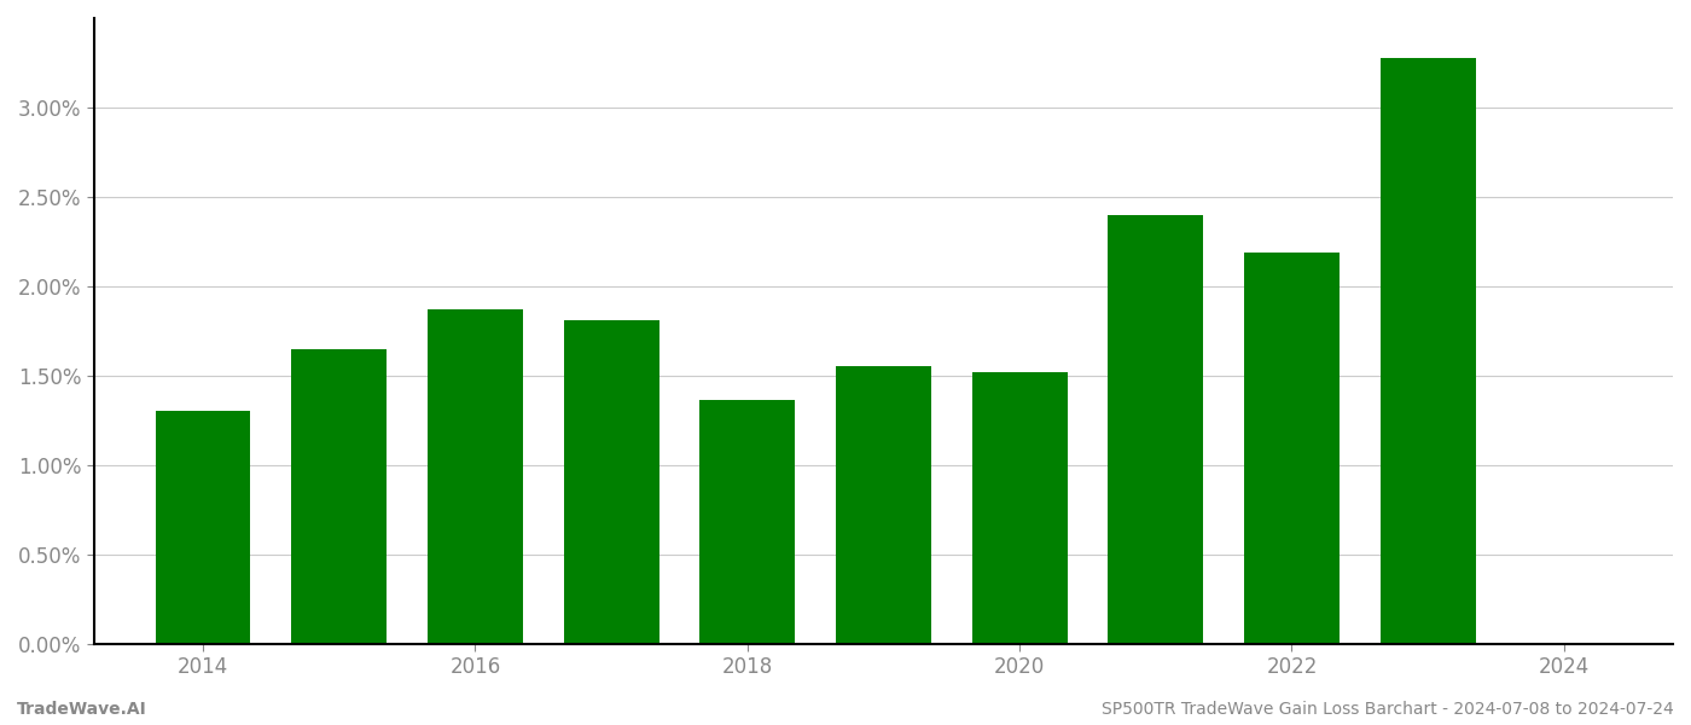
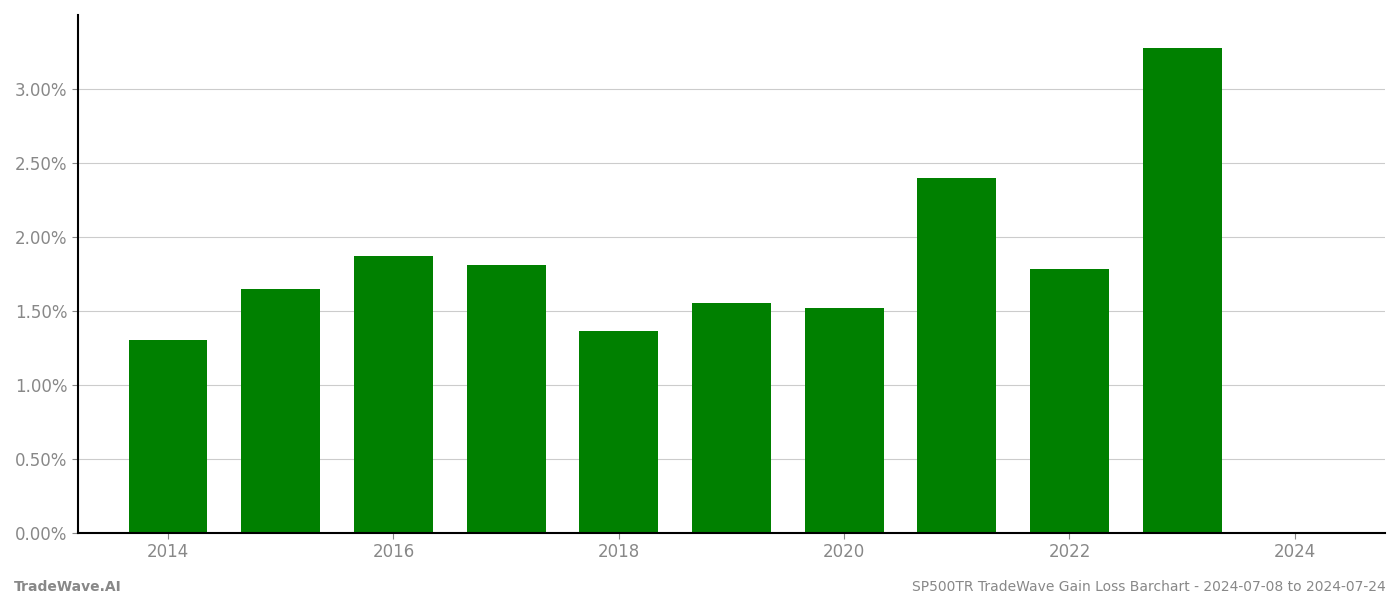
2022: 2.19% -> 1.78%
